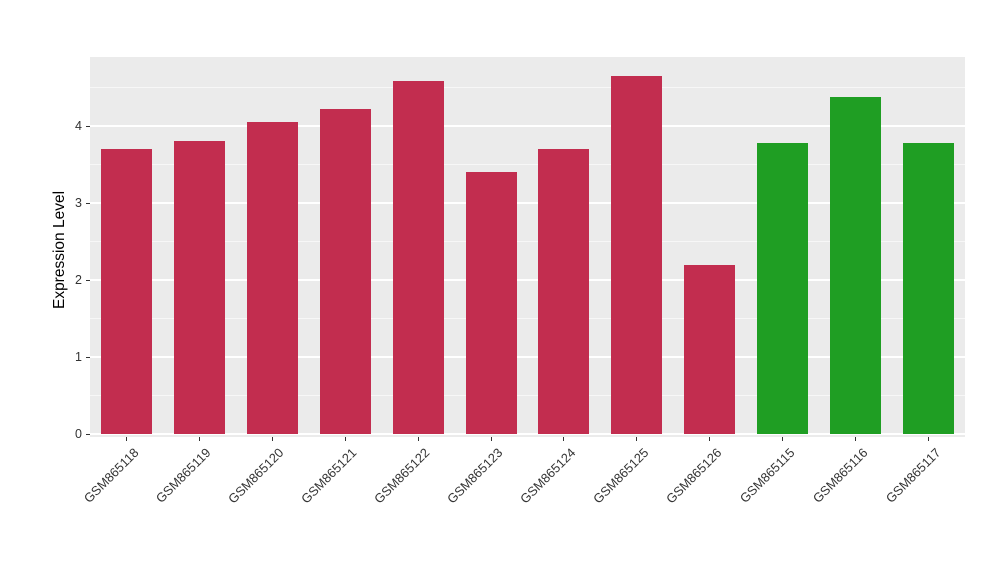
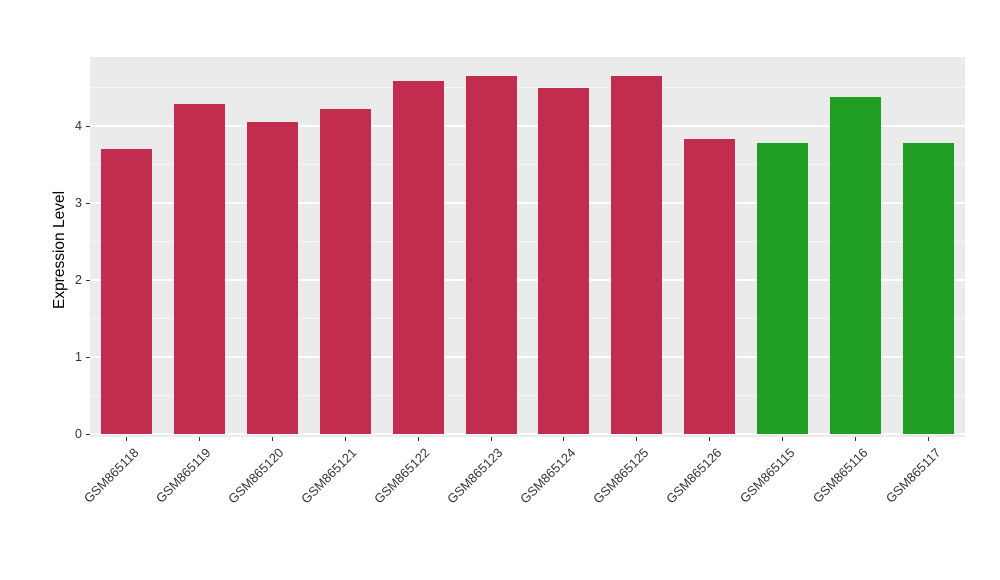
GSM865119: 3.8 -> 4.3
GSM865123: 3.4 -> 4.7
GSM865124: 3.7 -> 4.5
GSM865126: 2.2 -> 3.8
